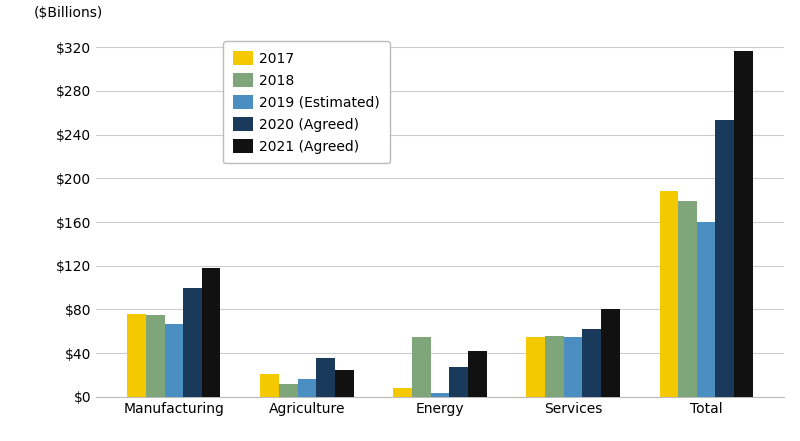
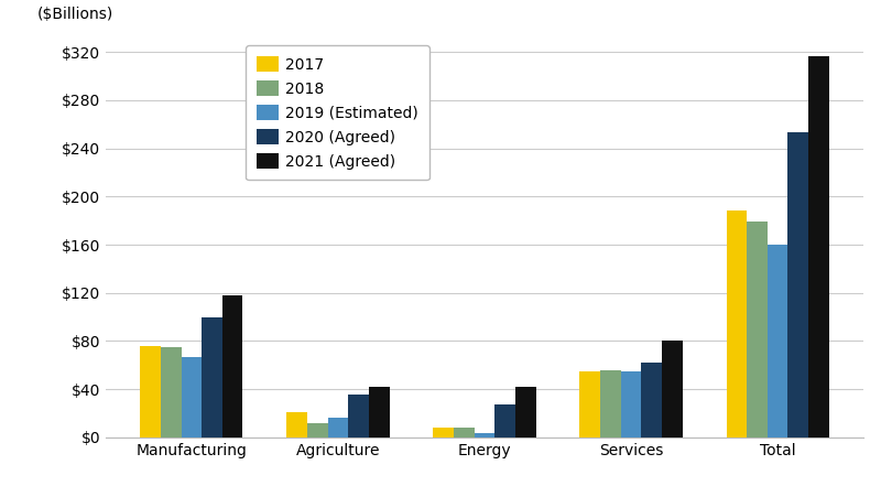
2021 (Agreed)/Agriculture: $25 -> $42
2018/Energy: $55 -> $8
